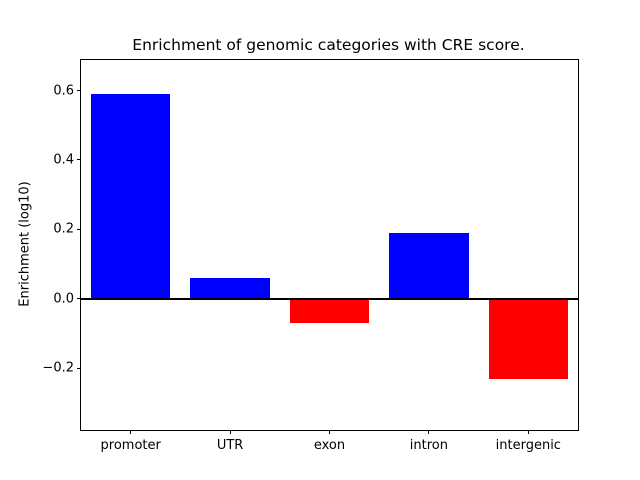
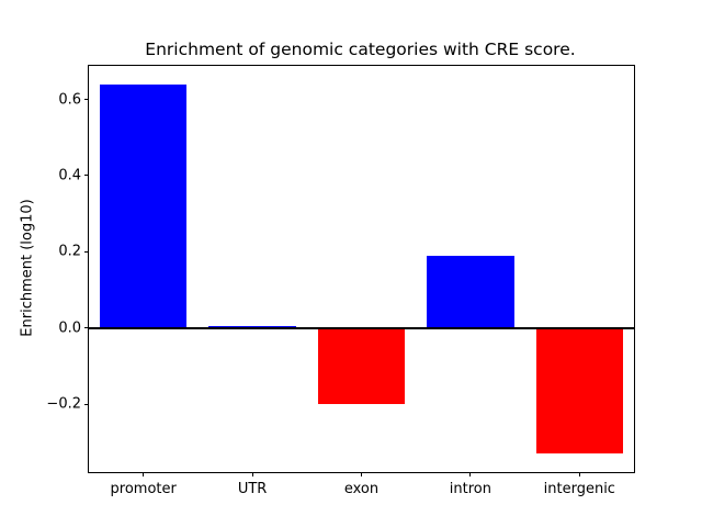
promoter: 0.59 -> 0.64
UTR: 0.06 -> 0.01
exon: -0.07 -> -0.20
intergenic: -0.23 -> -0.33
